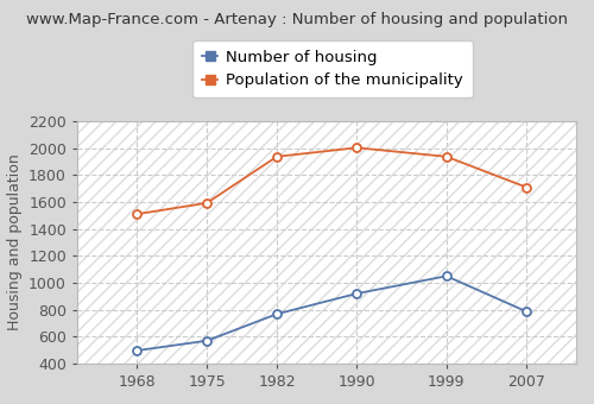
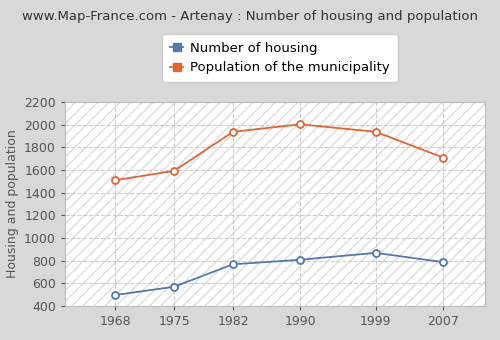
Number of housing/1990: 920 -> 810
Number of housing/1999: 1050 -> 870
